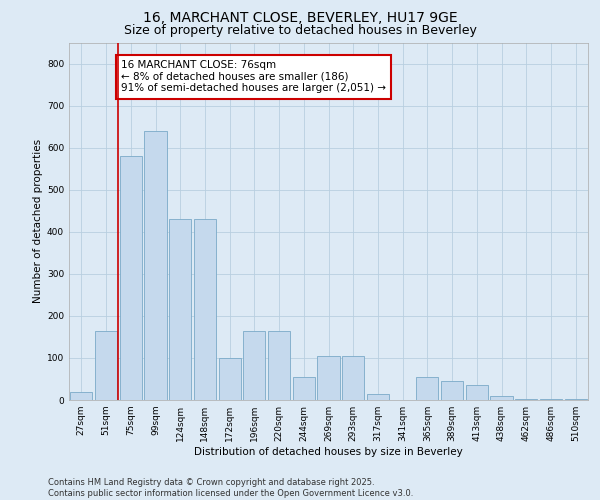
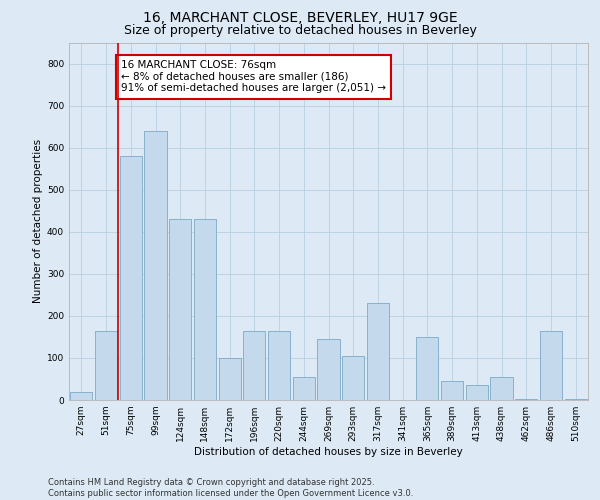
269sqm: 105 -> 145
317sqm: 15 -> 230
365sqm: 55 -> 150
438sqm: 10 -> 55
486sqm: 2 -> 165
